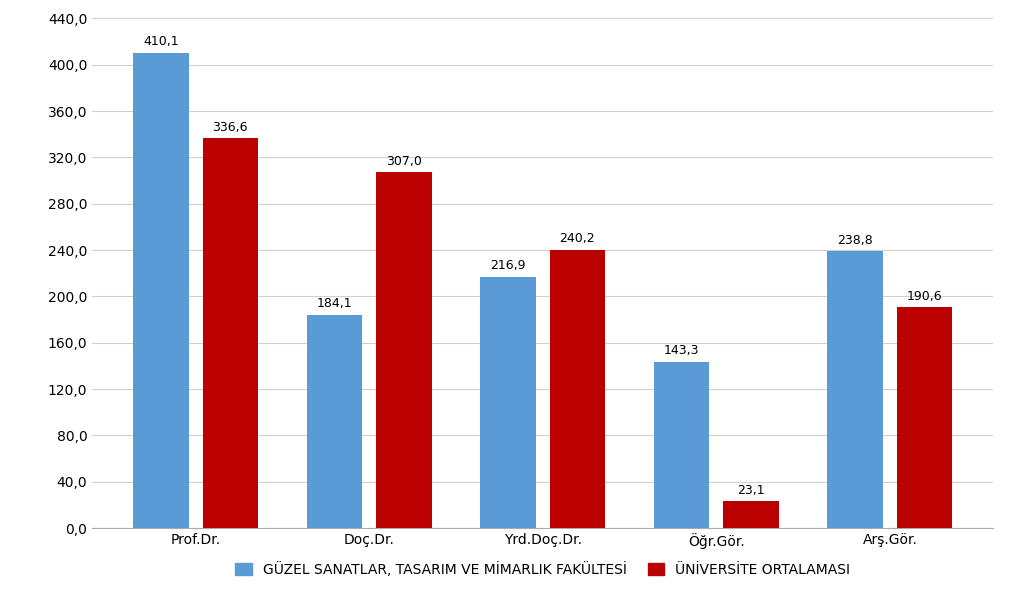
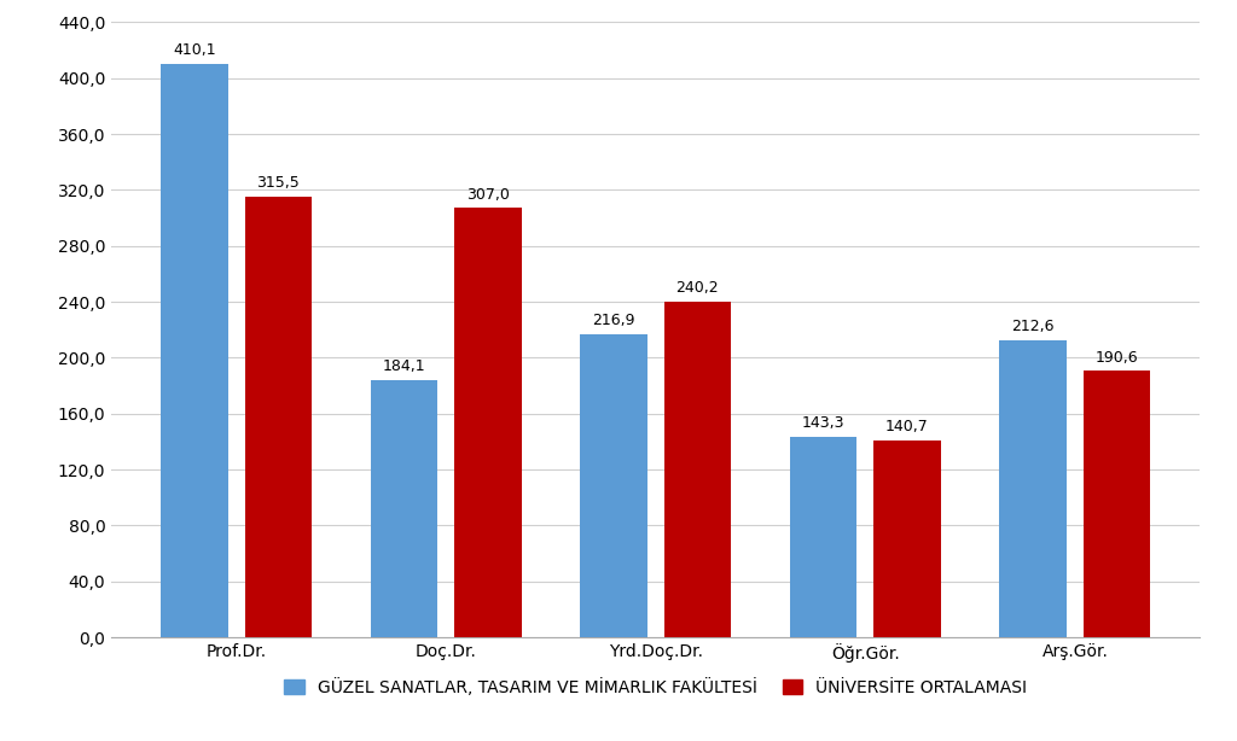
ÜNİVERSİTE ORTALAMASI/Prof.Dr.: 336,6 -> 315,5
ÜNİVERSİTE ORTALAMASI/Öğr.Gör.: 23,1 -> 140,7
GÜZEL SANATLAR, TASARIM VE MİMARLIK FAKÜLTESİ/Arş.Gör.: 238,8 -> 212,6
